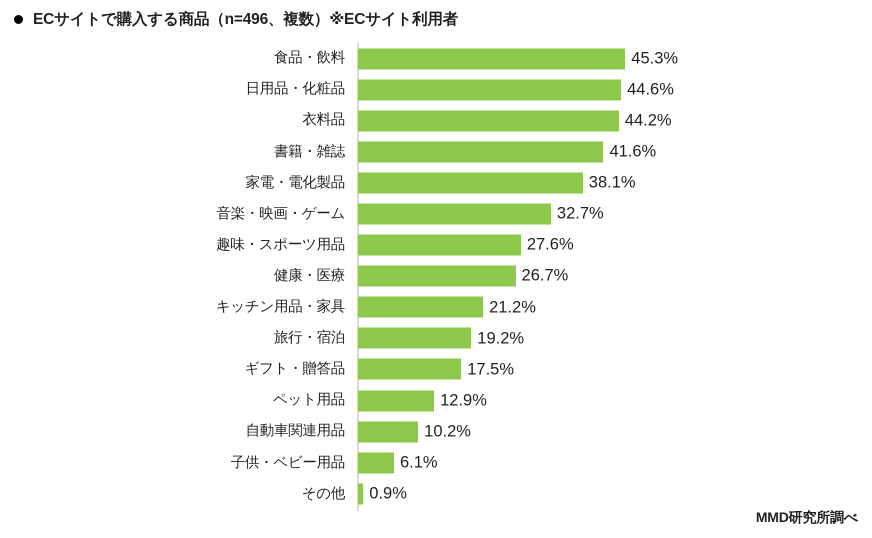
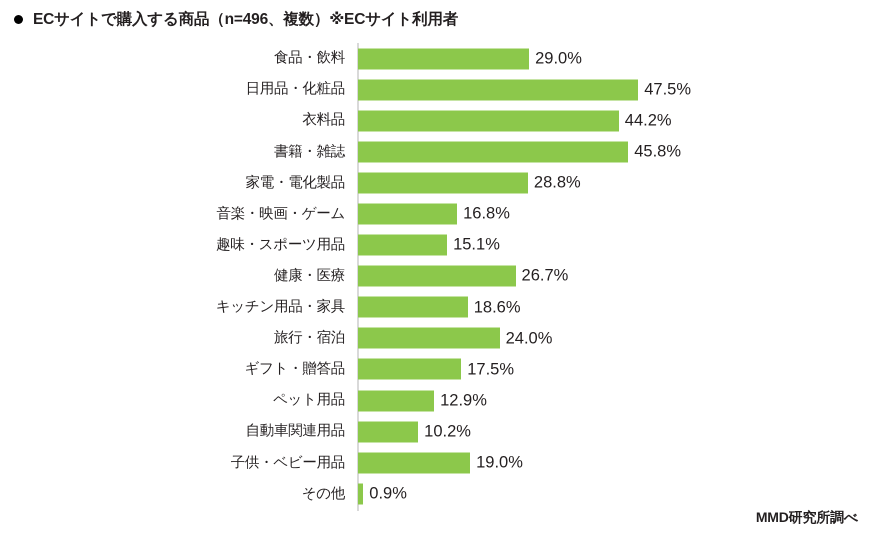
食品・飲料: 45.3% -> 29.0%
日用品・化粧品: 44.6% -> 47.5%
書籍・雑誌: 41.6% -> 45.8%
家電・電化製品: 38.1% -> 28.8%
音楽・映画・ゲーム: 32.7% -> 16.8%
趣味・スポーツ用品: 27.6% -> 15.1%
キッチン用品・家具: 21.2% -> 18.6%
旅行・宿泊: 19.2% -> 24.0%
子供・ベビー用品: 6.1% -> 19.0%
